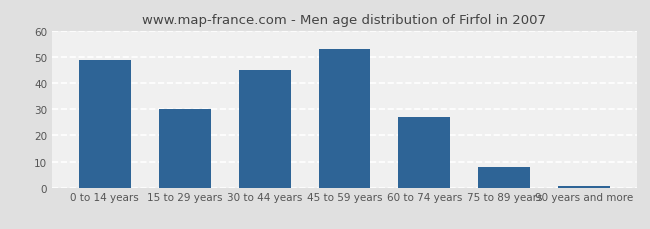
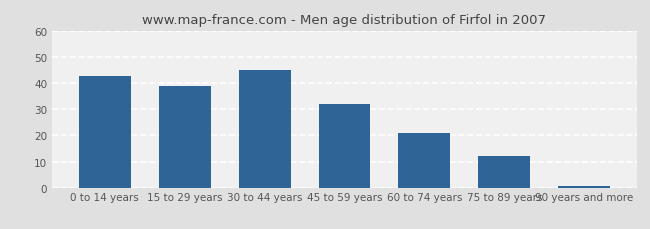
0 to 14 years: 49.0 -> 43.0
15 to 29 years: 30.0 -> 39.0
45 to 59 years: 53.0 -> 32.0
60 to 74 years: 27.0 -> 21.0
75 to 89 years: 8.0 -> 12.0
